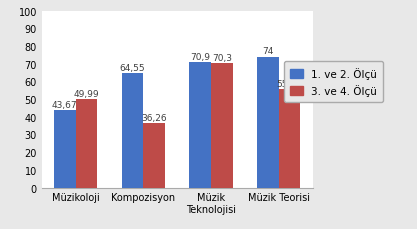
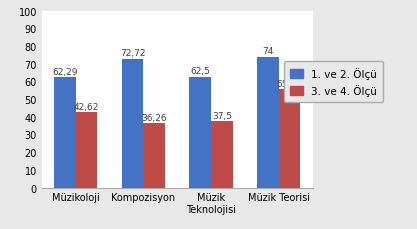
1. ve 2. Ölçü/Müzikoloji: 43,67 -> 62,29
3. ve 4. Ölçü/Müzikoloji: 49,99 -> 42,62
1. ve 2. Ölçü/Kompozisyon: 64,55 -> 72,72
1. ve 2. Ölçü/Müzik Teknolojisi: 70,9 -> 62,5
3. ve 4. Ölçü/Müzik Teknolojisi: 70,3 -> 37,5
